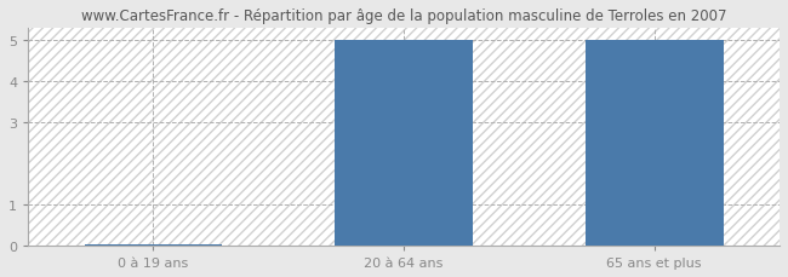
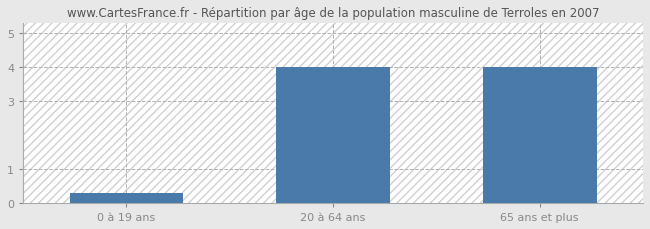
0 à 19 ans: 0.04 -> 0.30
20 à 64 ans: 5.00 -> 4.00
65 ans et plus: 5.00 -> 4.00
